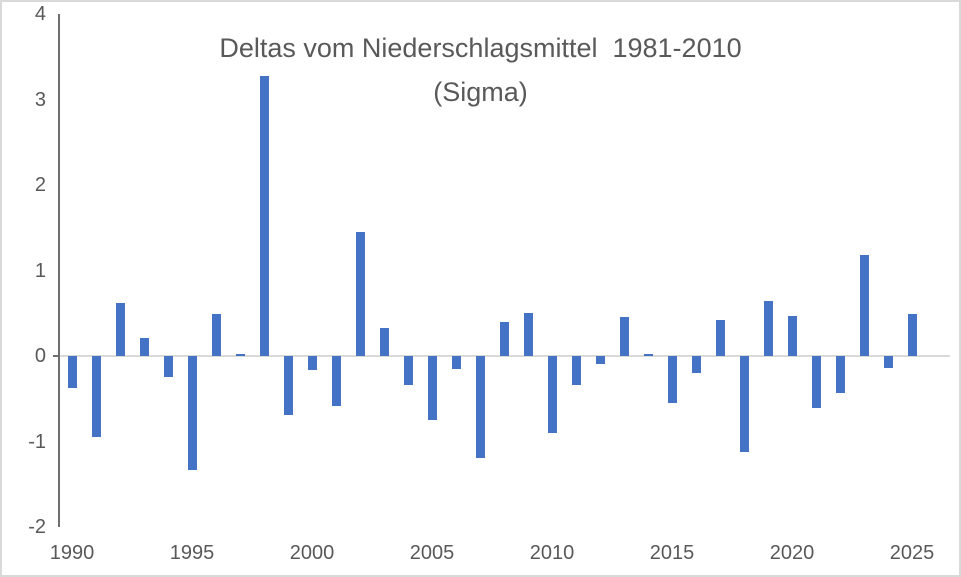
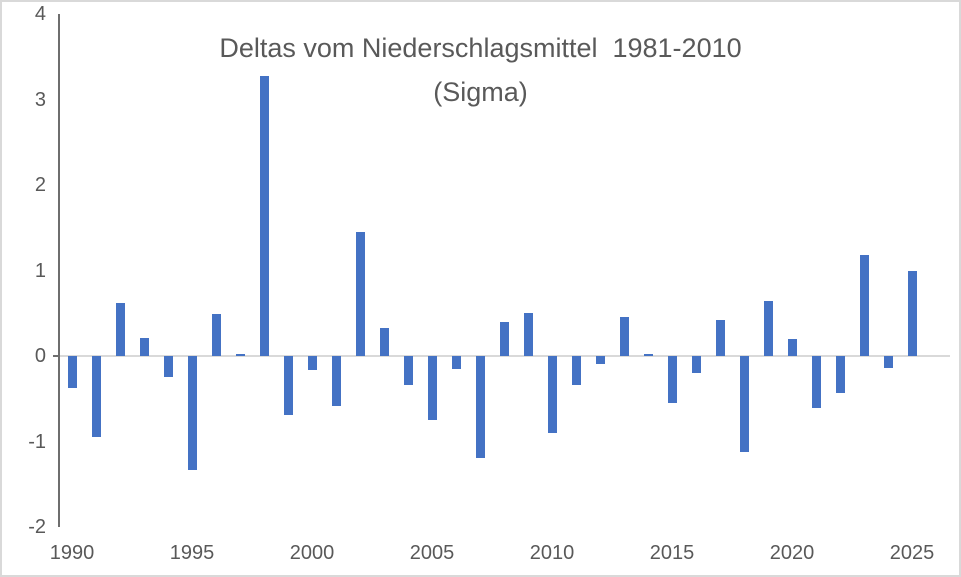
2020: 0.5 -> 0.2
2025: 0.5 -> 1.0
